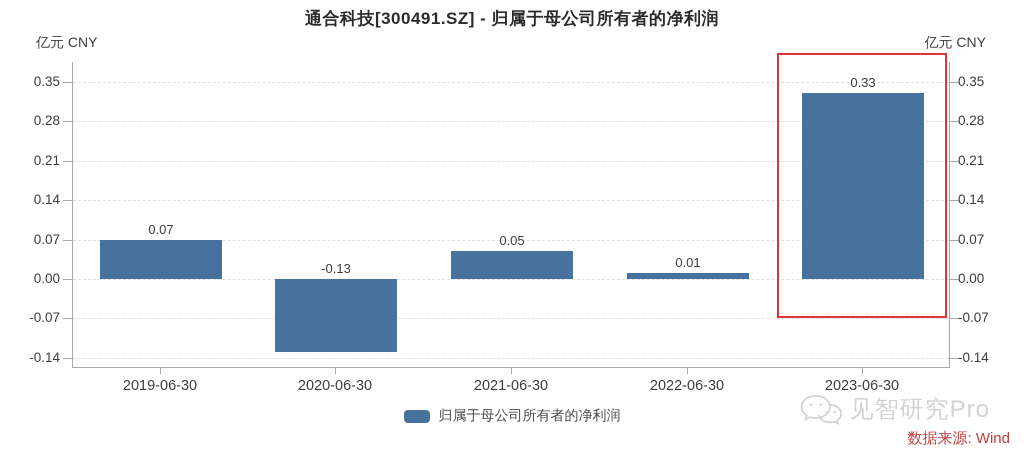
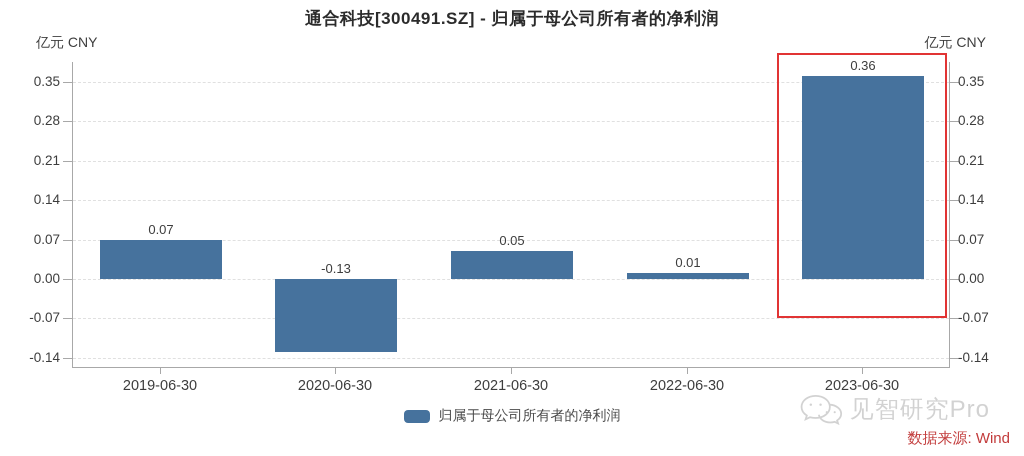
2023-06-30: 0.33 -> 0.36
